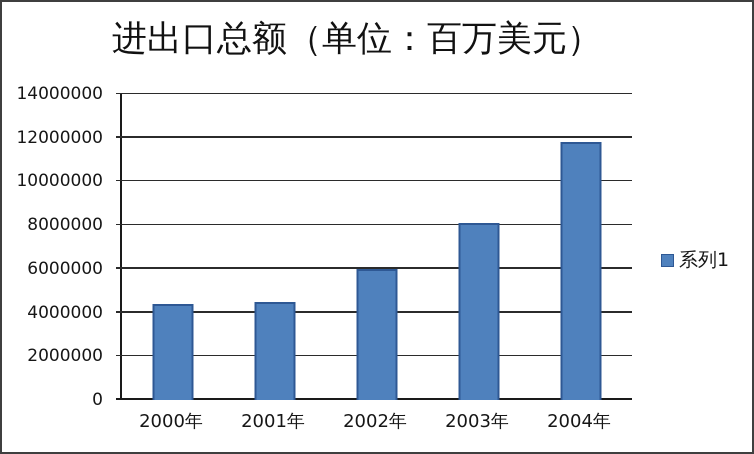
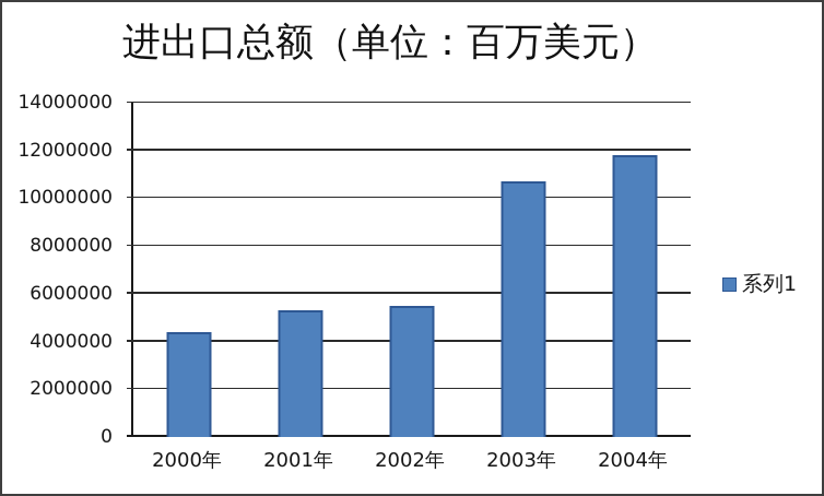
2001年: 4500000 -> 5300000
2002年: 6000000 -> 5500000
2003年: 8100000 -> 10700000
